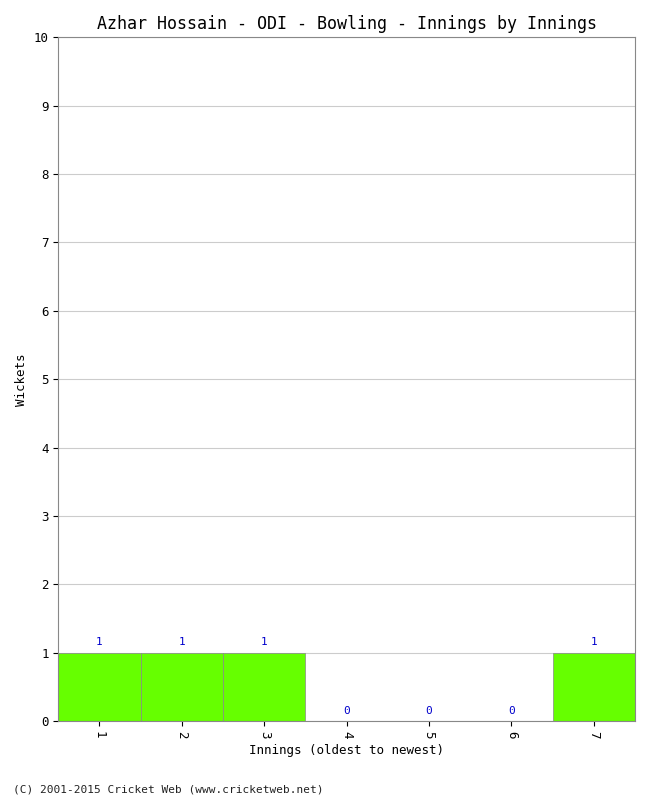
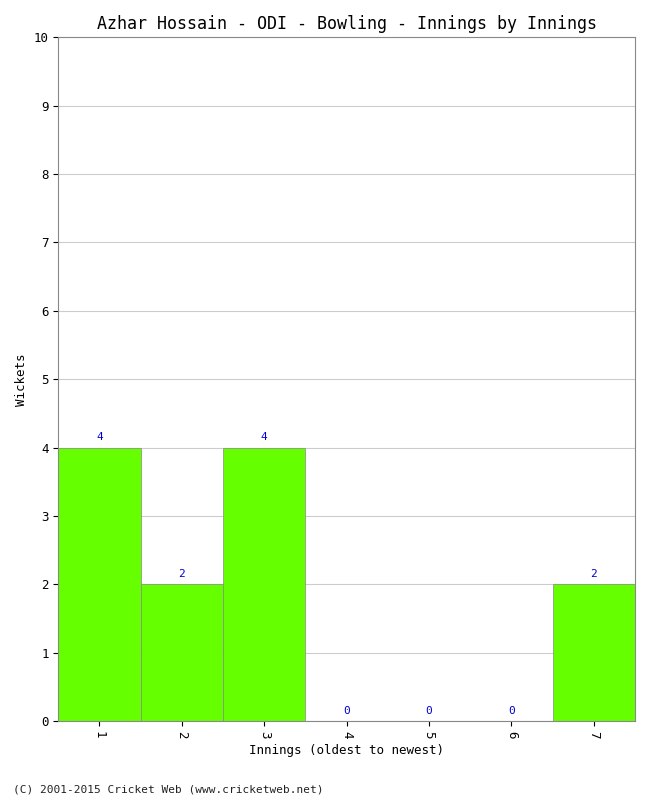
1: 1 -> 4
2: 1 -> 2
3: 1 -> 4
7: 1 -> 2
